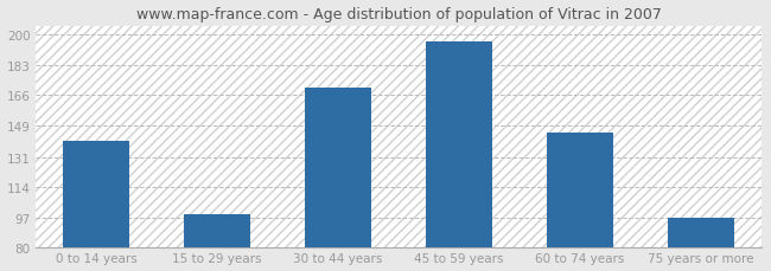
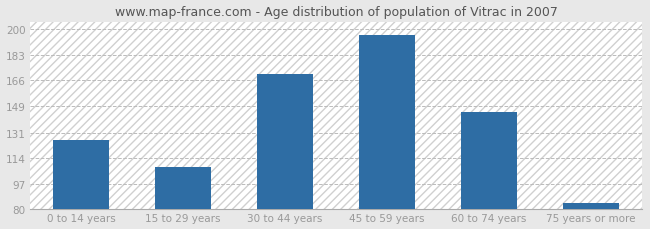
0 to 14 years: 140 -> 126
15 to 29 years: 99 -> 108
75 years or more: 97 -> 84
